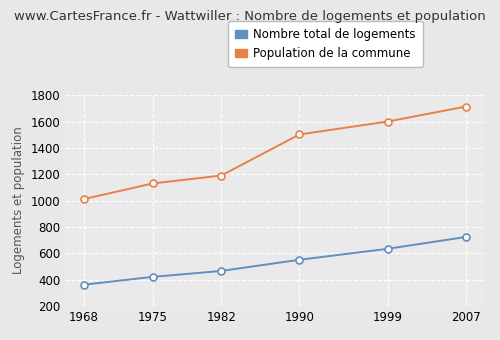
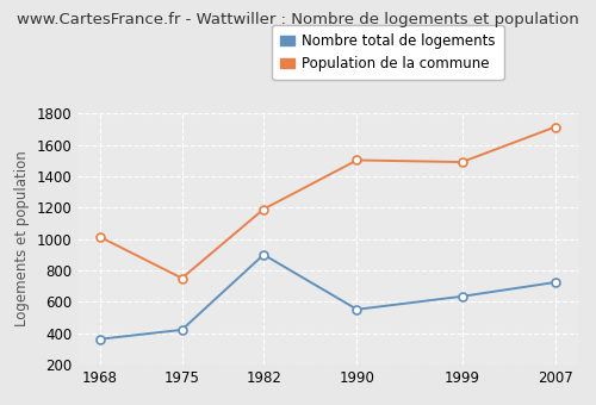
Population de la commune/1975: 1130 -> 750
Nombre total de logements/1982: 470 -> 900
Population de la commune/1999: 1600 -> 1490
